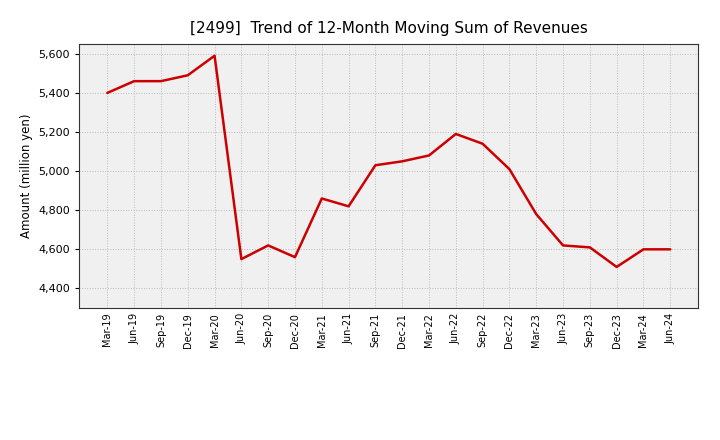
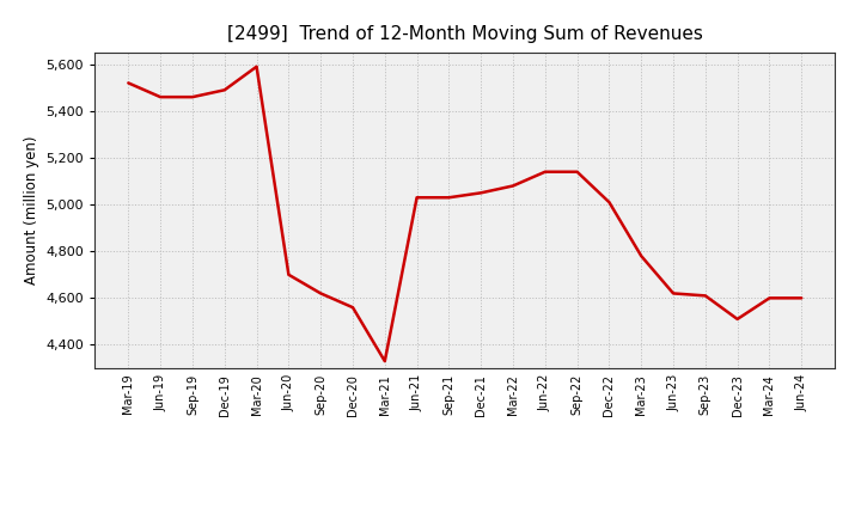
Mar-19: 5,400 -> 5,520
Jun-20: 4,550 -> 4,700
Mar-21: 4,860 -> 4,330
Jun-21: 4,820 -> 5,030
Jun-22: 5,190 -> 5,140
